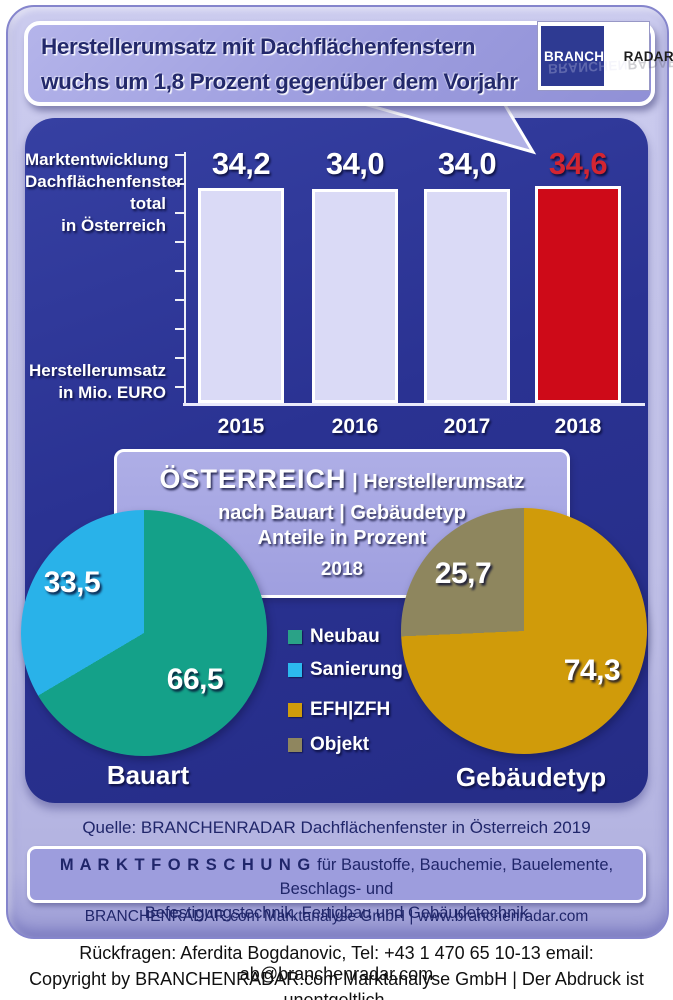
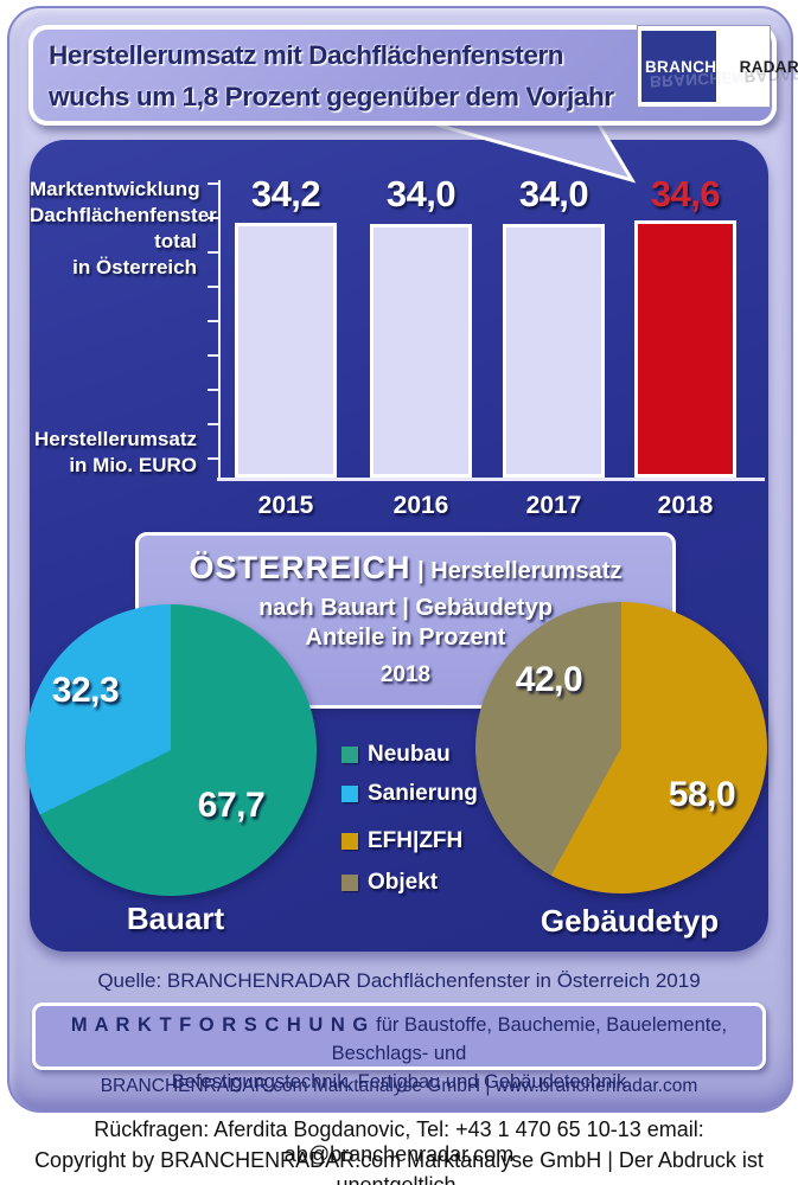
Bauart/Neubau: 66,5 -> 67,7
Bauart/Sanierung: 33,5 -> 32,3
Gebäudetyp/EFH|ZFH: 74,3 -> 58,0
Gebäudetyp/Objekt: 25,7 -> 42,0
